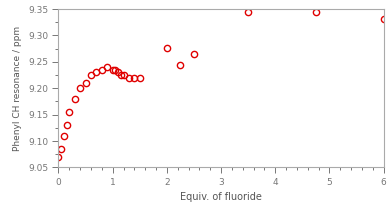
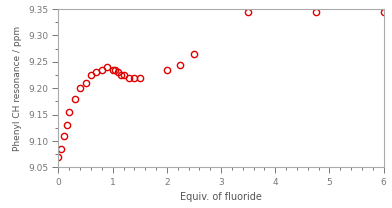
2: 9.276 -> 9.235
6: 9.332 -> 9.345
